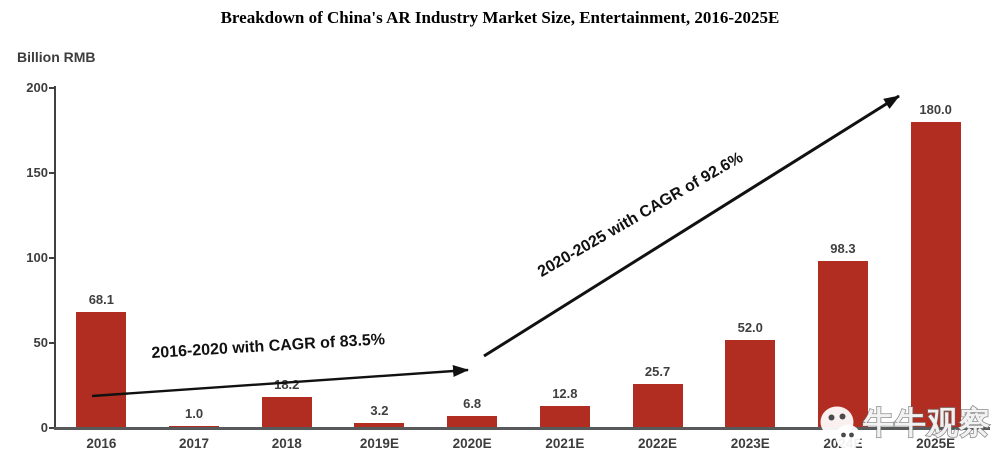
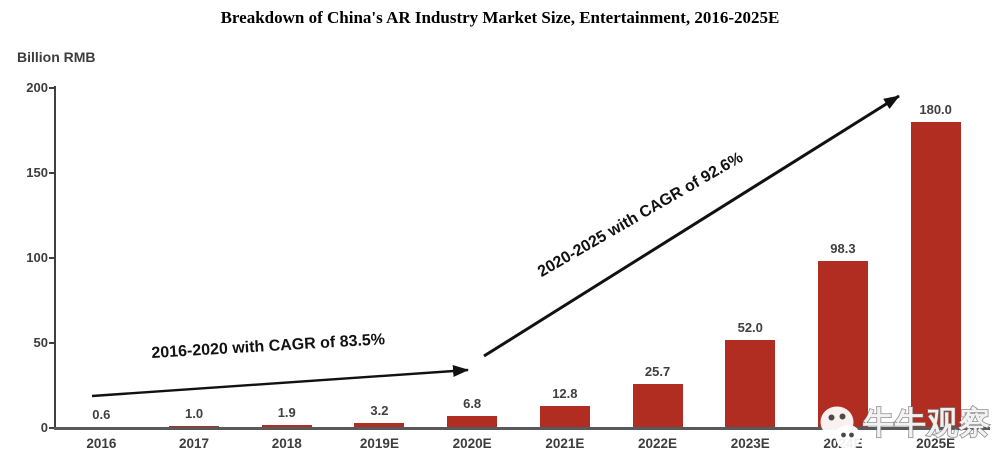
2016: 68.1 -> 0.6
2018: 18.2 -> 1.9
